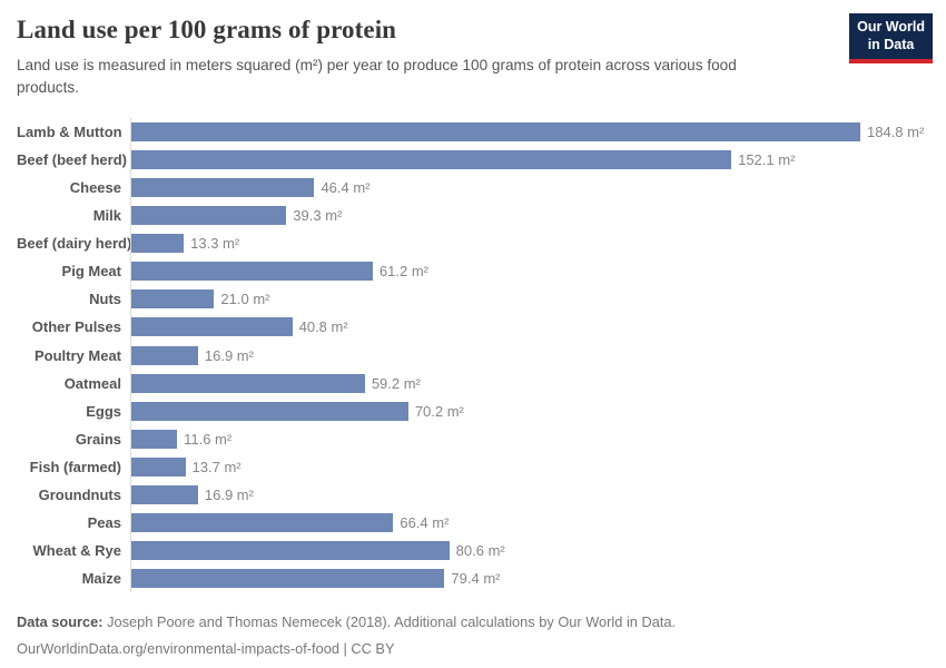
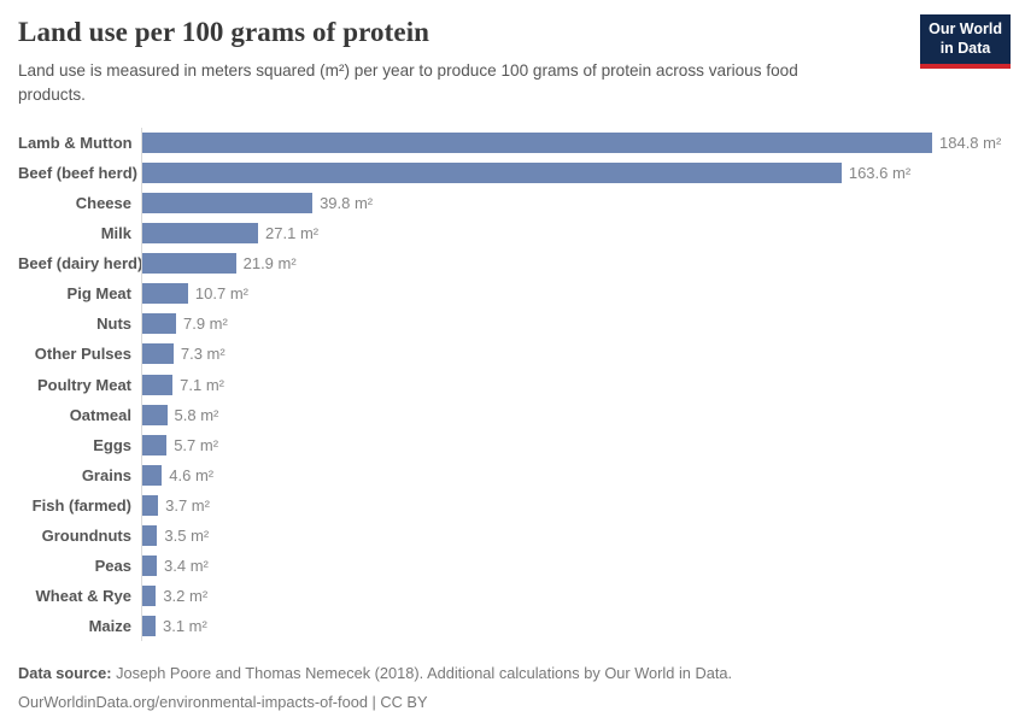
Beef (beef herd): 152.1 -> 163.6
Cheese: 46.4 -> 39.8
Milk: 39.3 -> 27.1
Beef (dairy herd): 13.3 -> 21.9
Pig Meat: 61.2 -> 10.7
Nuts: 21.0 -> 7.9
Other Pulses: 40.8 -> 7.3
Poultry Meat: 16.9 -> 7.1
Oatmeal: 59.2 -> 5.8
Eggs: 70.2 -> 5.7
Grains: 11.6 -> 4.6
Fish (farmed): 13.7 -> 3.7
Groundnuts: 16.9 -> 3.5
Peas: 66.4 -> 3.4
Wheat & Rye: 80.6 -> 3.2
Maize: 79.4 -> 3.1
